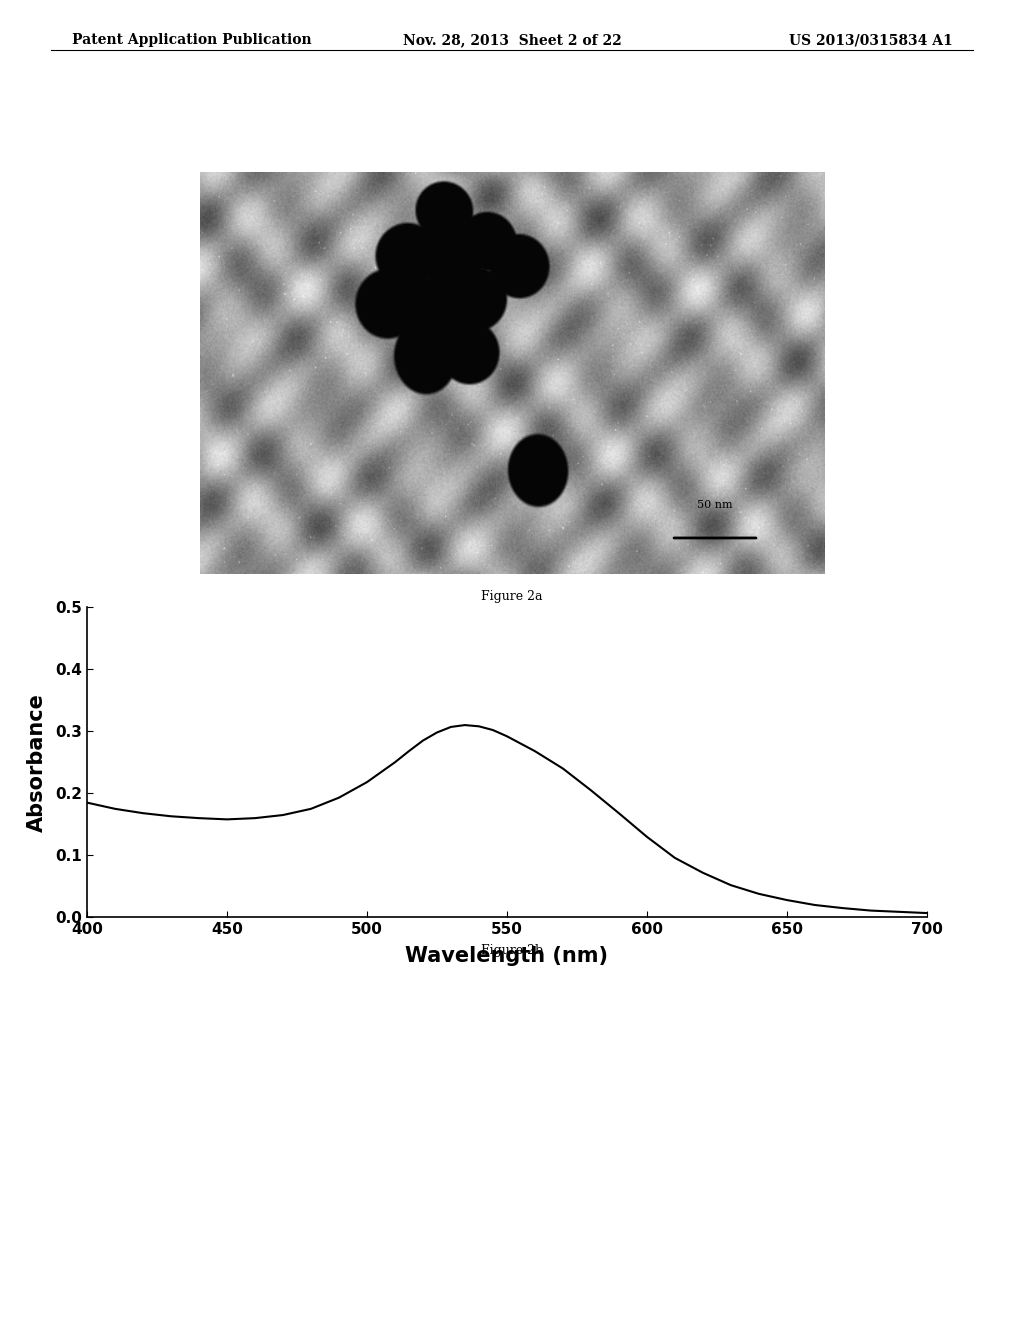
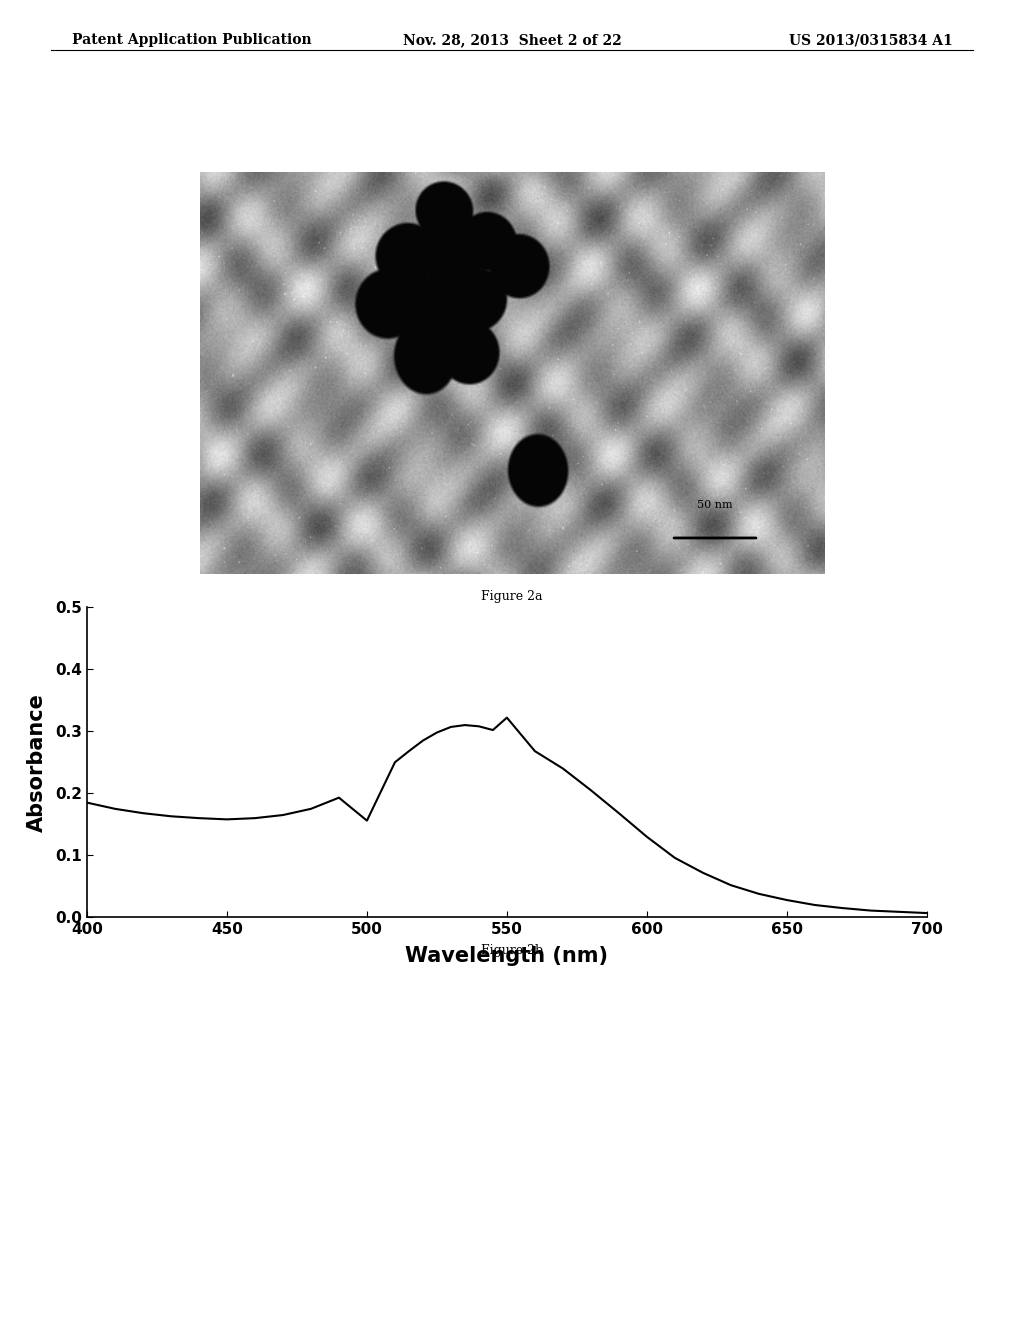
500: 0.218 -> 0.156
550: 0.292 -> 0.322
